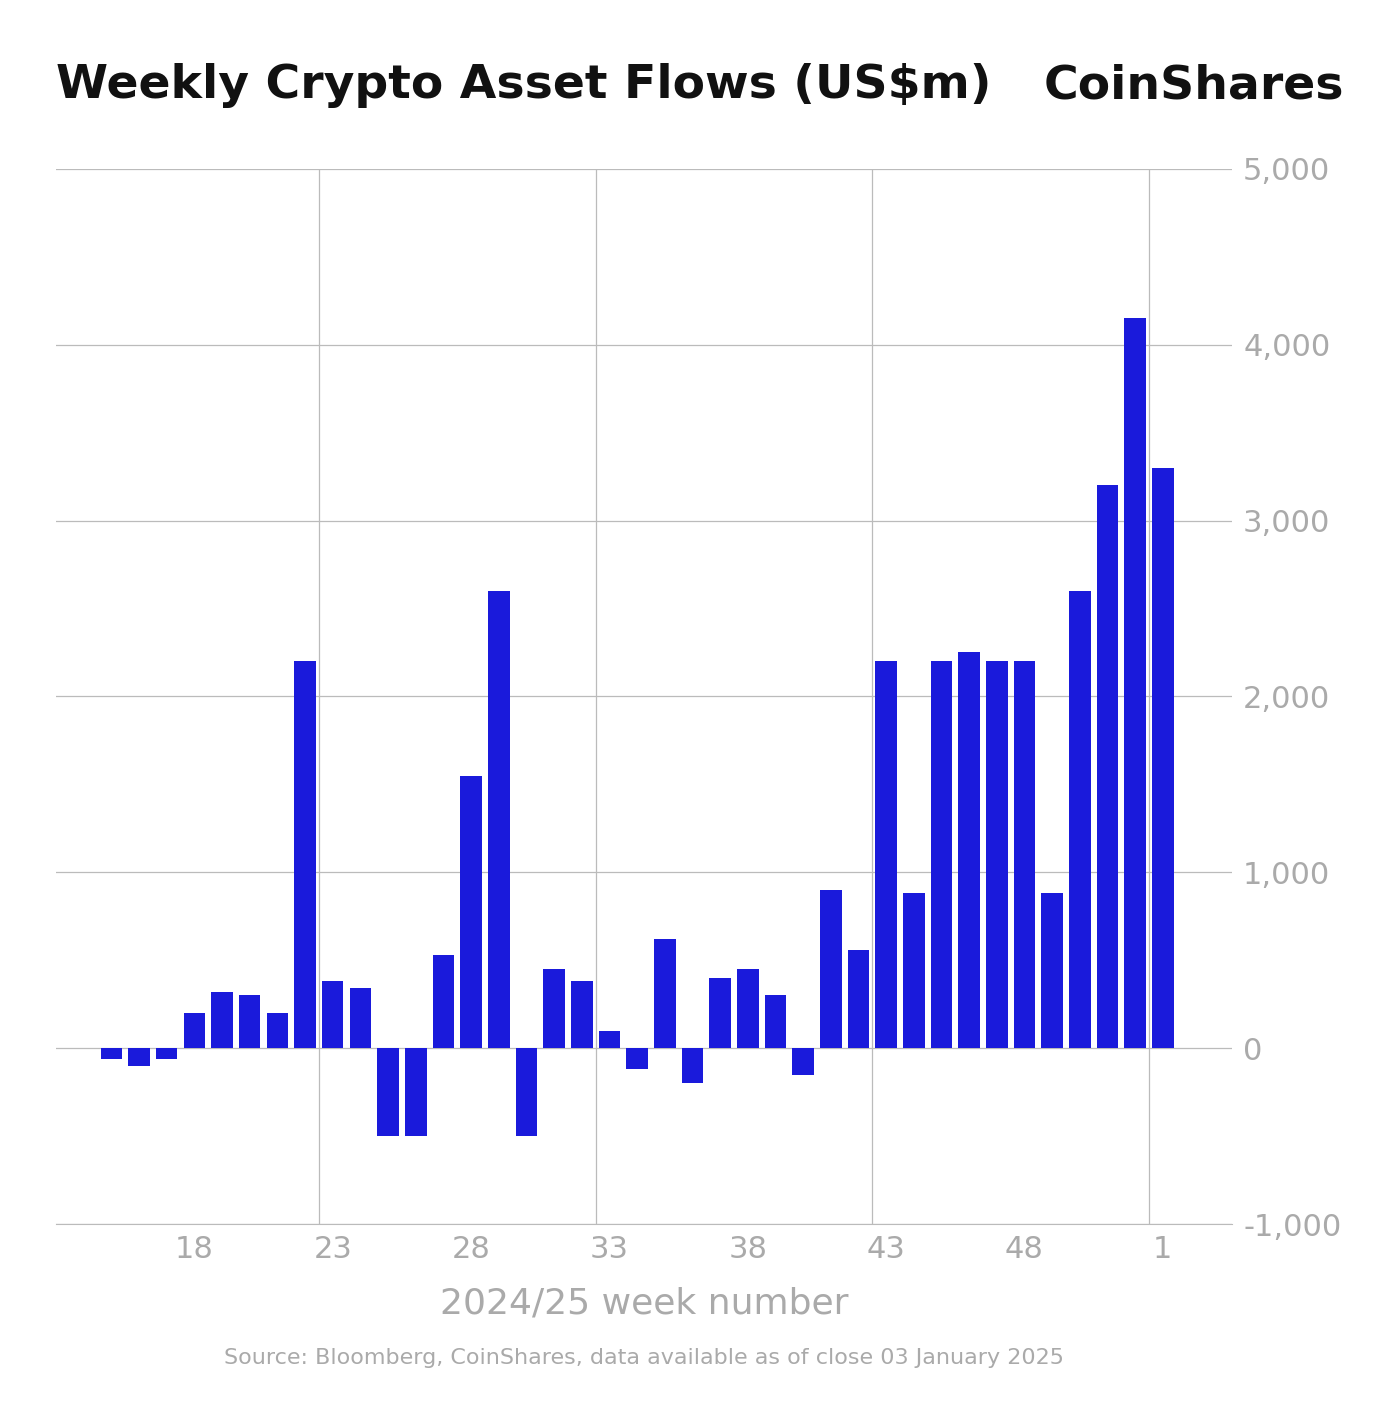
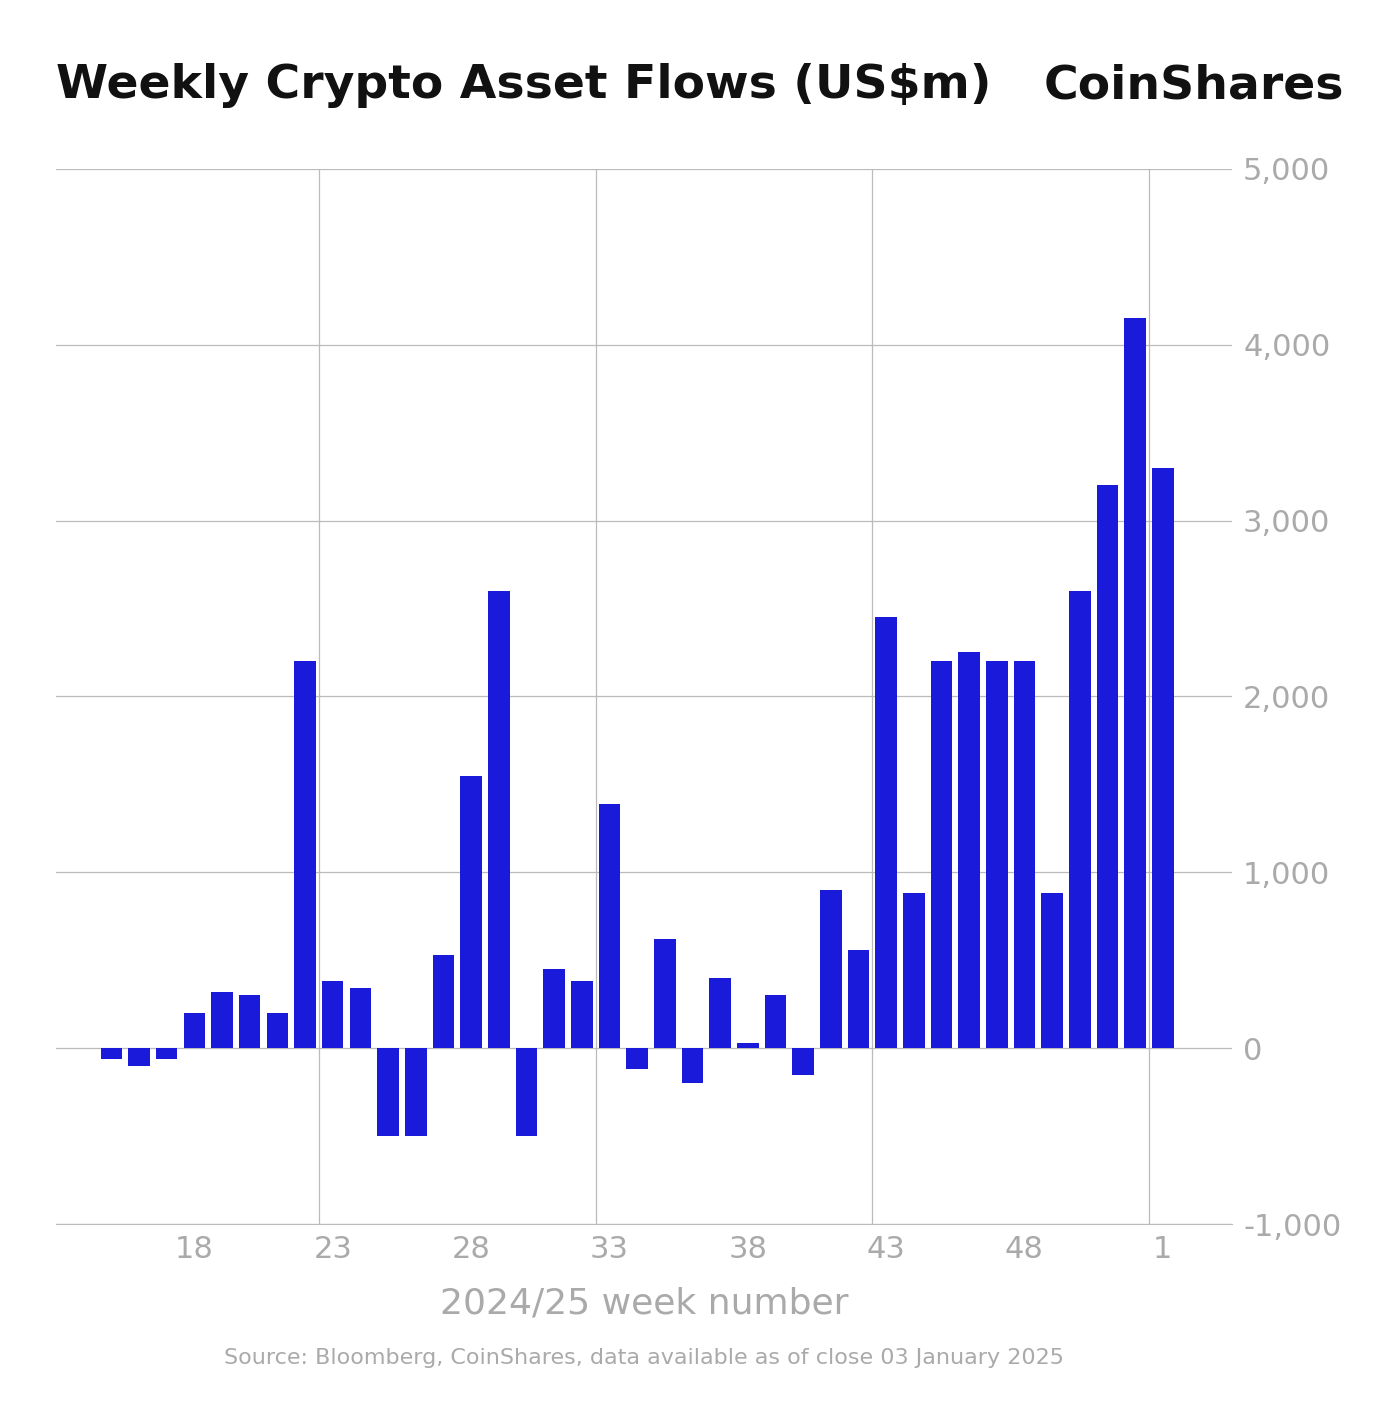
33: 100 -> 1,390
38: 450 -> 30
43: 2,200 -> 2,450
